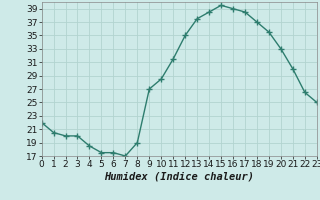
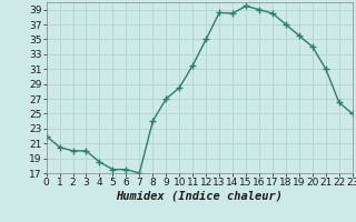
8: 19.0 -> 24.0
13: 37.5 -> 38.6
20: 33.0 -> 34.0
21: 30.0 -> 31.0
